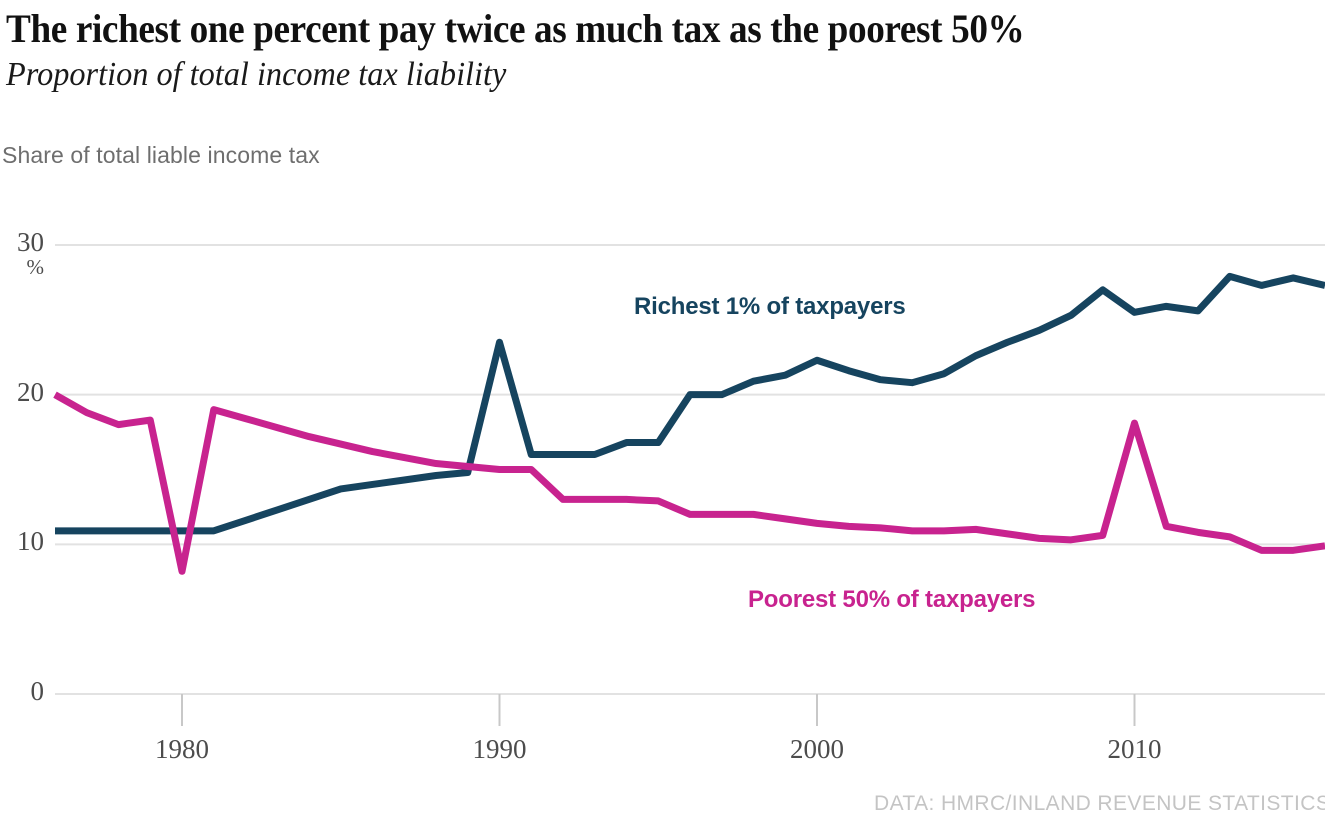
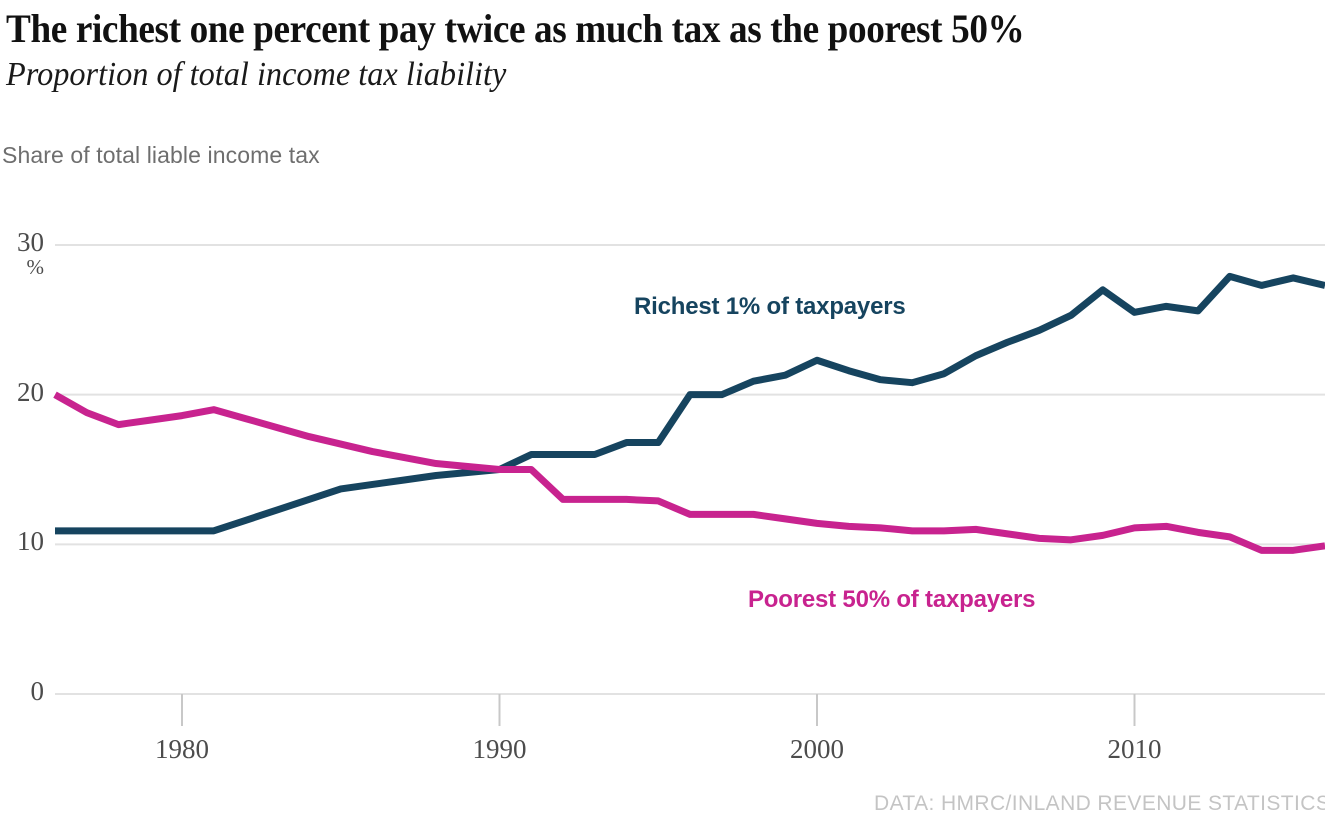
Poorest 50% of taxpayers/1980: 8.2 -> 18.6
Richest 1% of taxpayers/1990: 23.5 -> 15.0
Poorest 50% of taxpayers/2010: 18.1 -> 11.1
